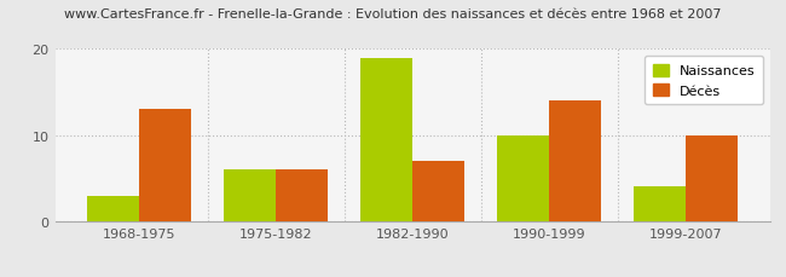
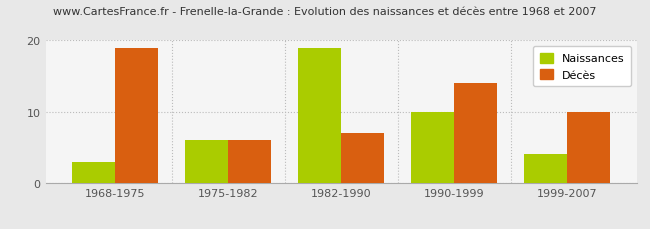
Décès/1968-1975: 13 -> 19
